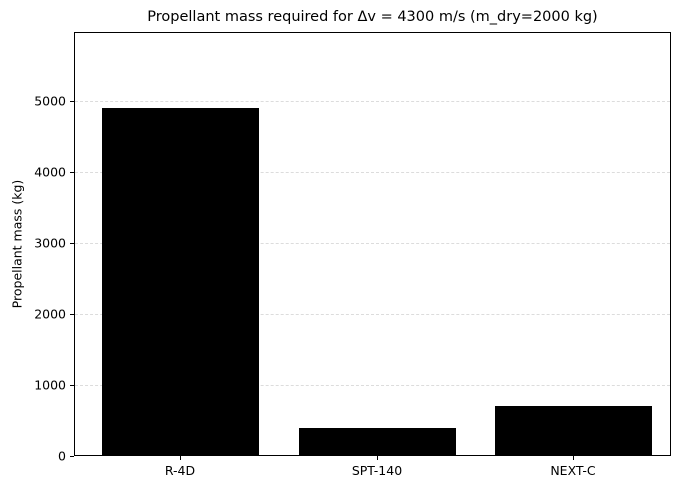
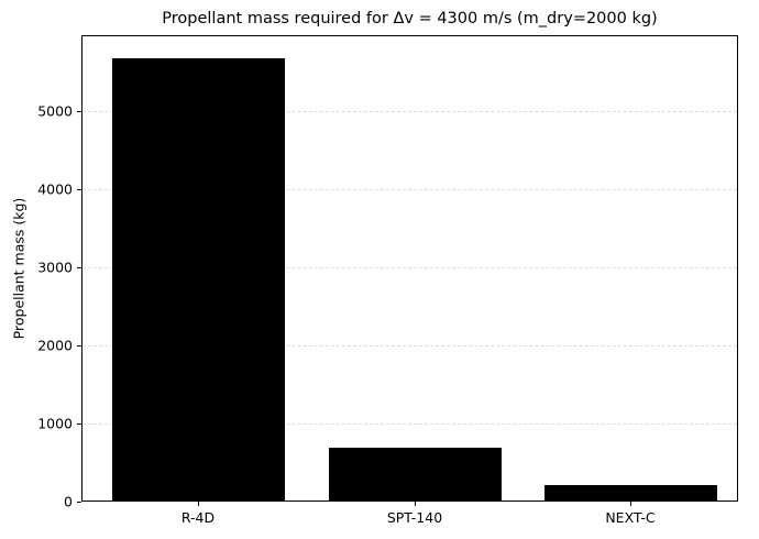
R-4D: 4900 -> 5700
SPT-140: 400 -> 700
NEXT-C: 700 -> 200
